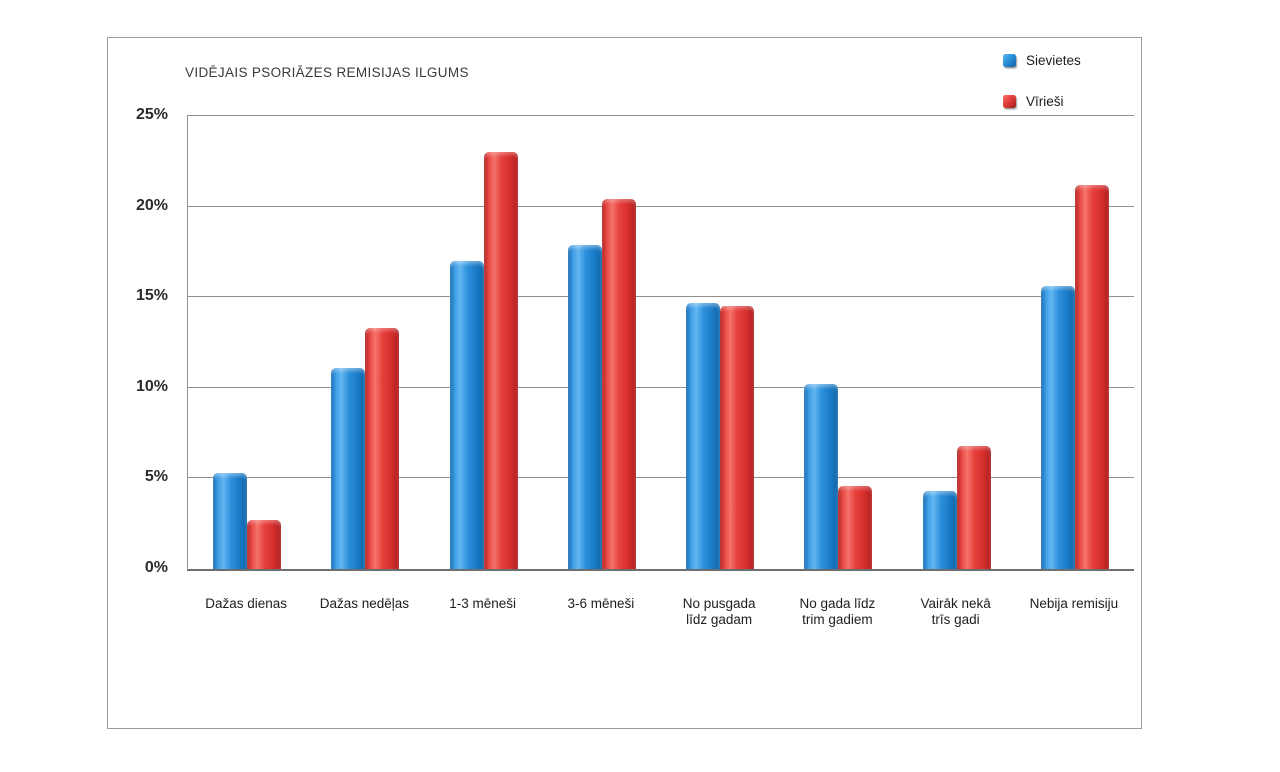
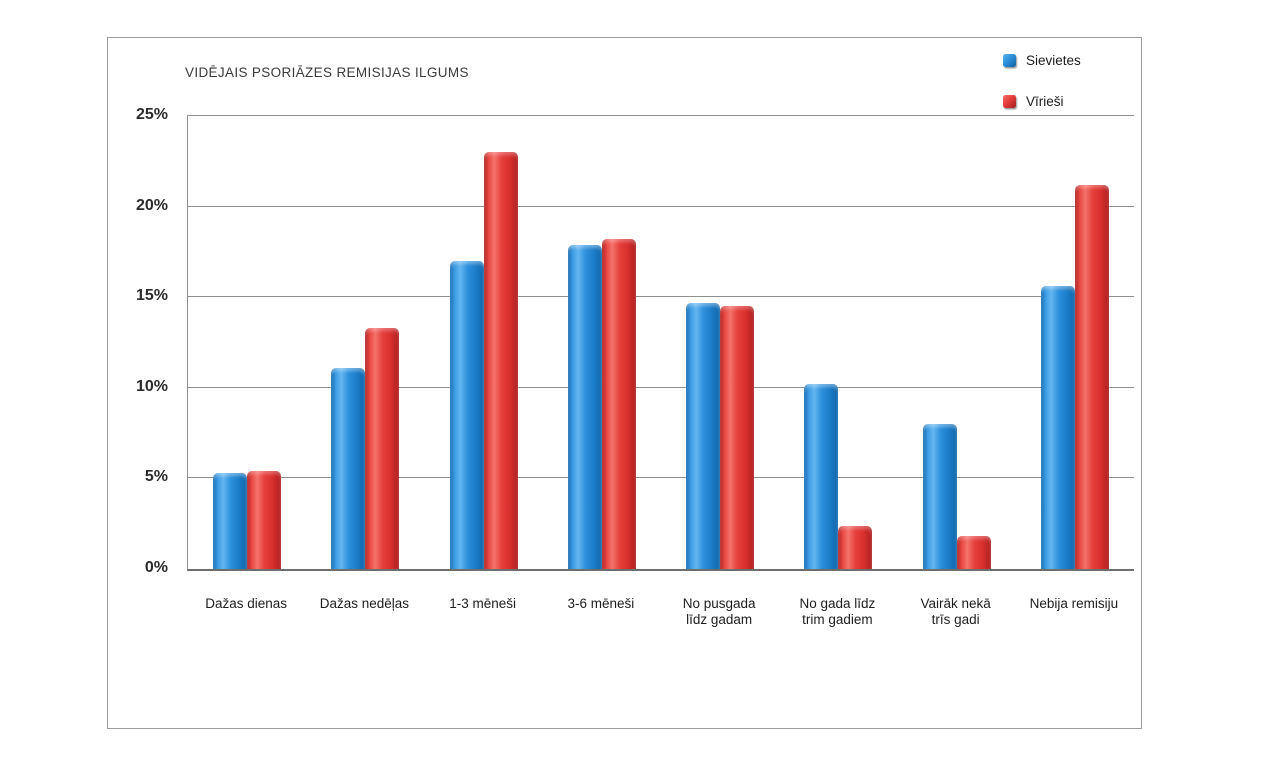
Vīrieši/Dažas dienas: 2.7% -> 5.4%
Vīrieši/3-6 mēneši: 20.4% -> 18.2%
Vīrieši/No gada līdz trim gadiem: 4.6% -> 2.4%
Sievietes/Vairāk nekā trīs gadi: 4.3% -> 8.0%
Vīrieši/Vairāk nekā trīs gadi: 6.8% -> 1.8%
